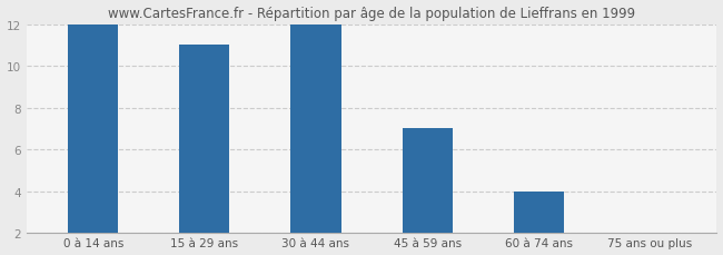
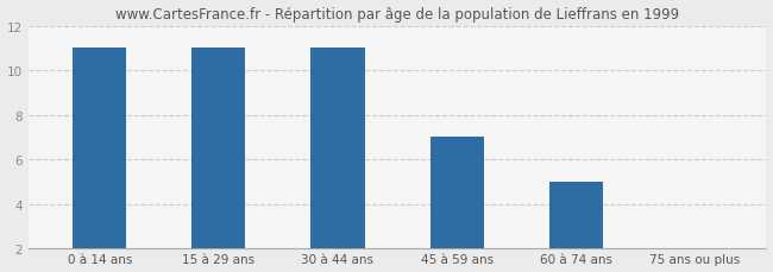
0 à 14 ans: 12 -> 11
30 à 44 ans: 12 -> 11
60 à 74 ans: 4 -> 5
